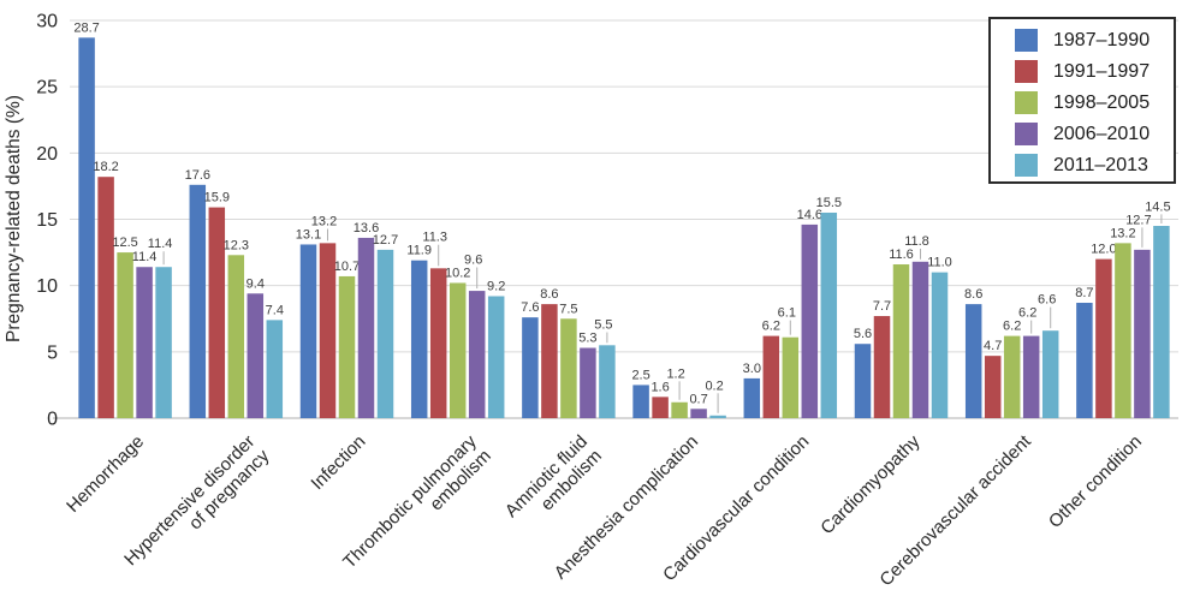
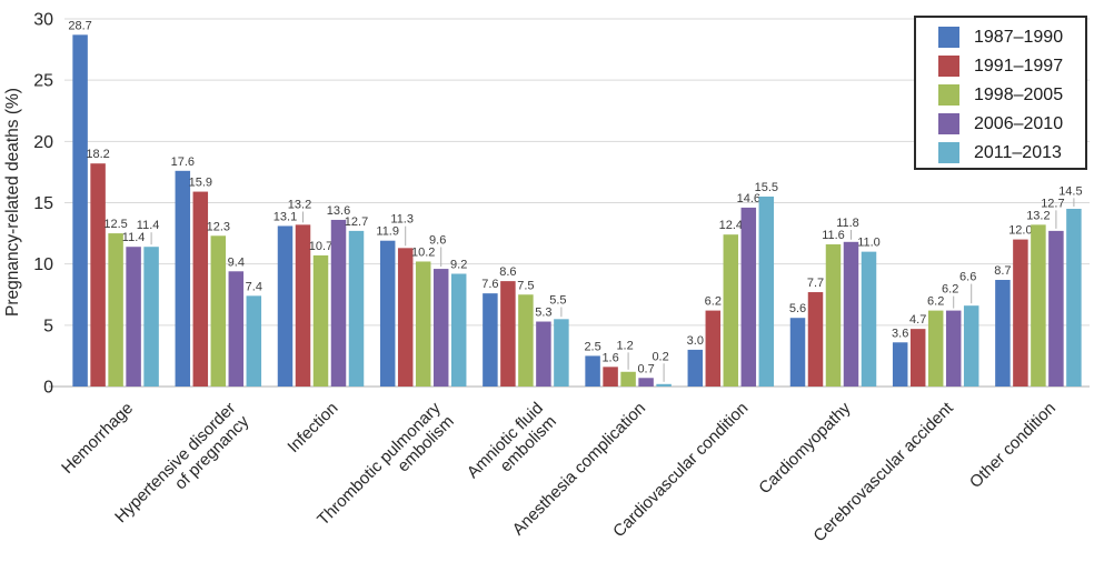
1998–2005/Cardiovascular condition: 6.1 -> 12.4
1987–1990/Cerebrovascular accident: 8.6 -> 3.6
